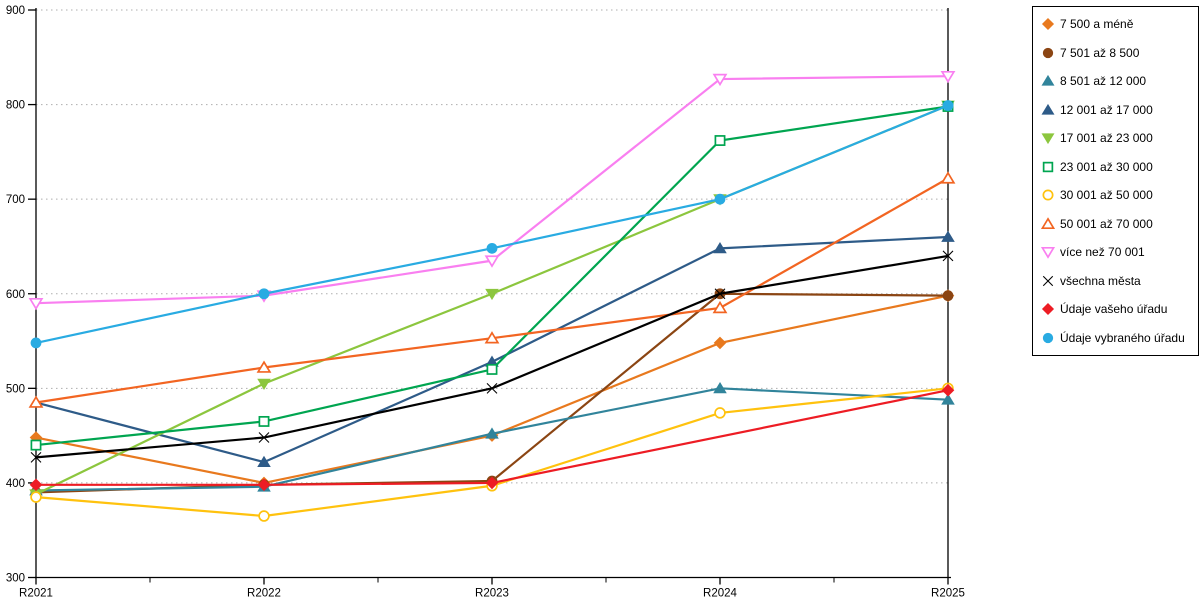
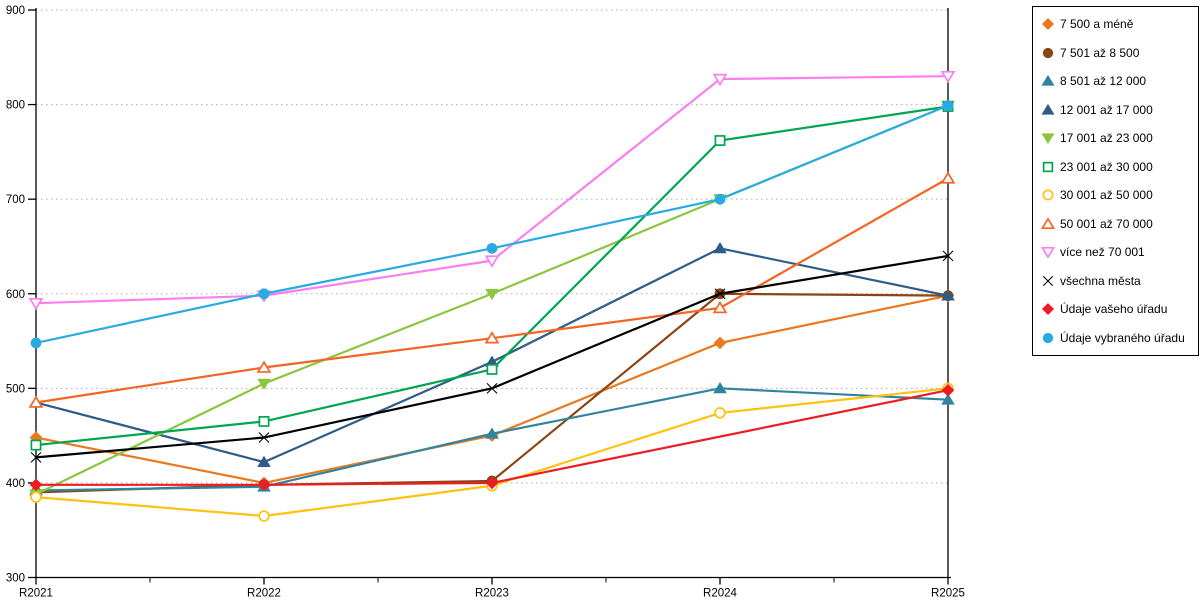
12 001 až 17 000/R2025: 660 -> 600
